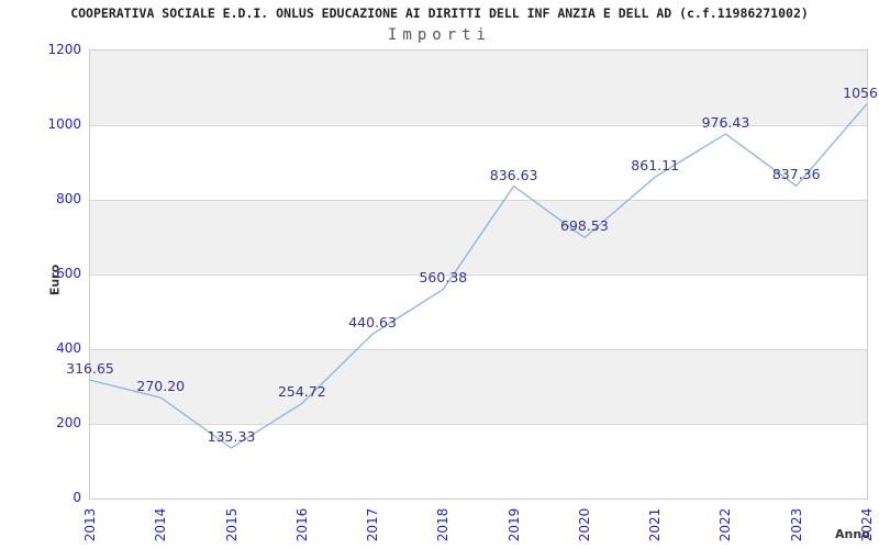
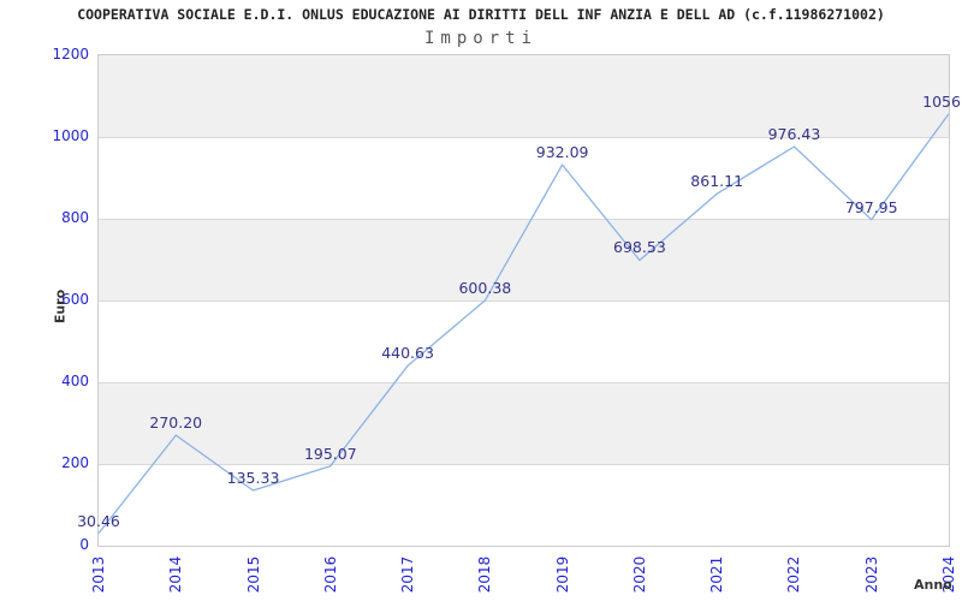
2013: 316.65 -> 30.46
2016: 254.72 -> 195.07
2018: 560.38 -> 600.38
2019: 836.63 -> 932.09
2023: 837.36 -> 797.95
